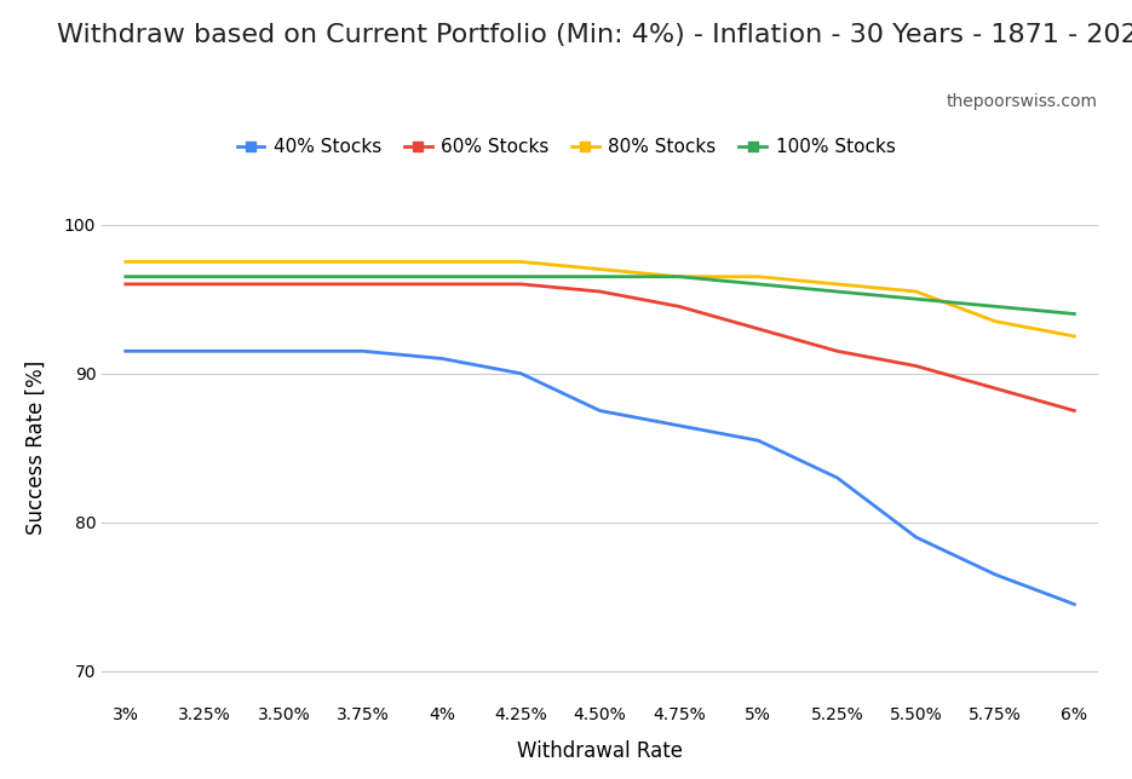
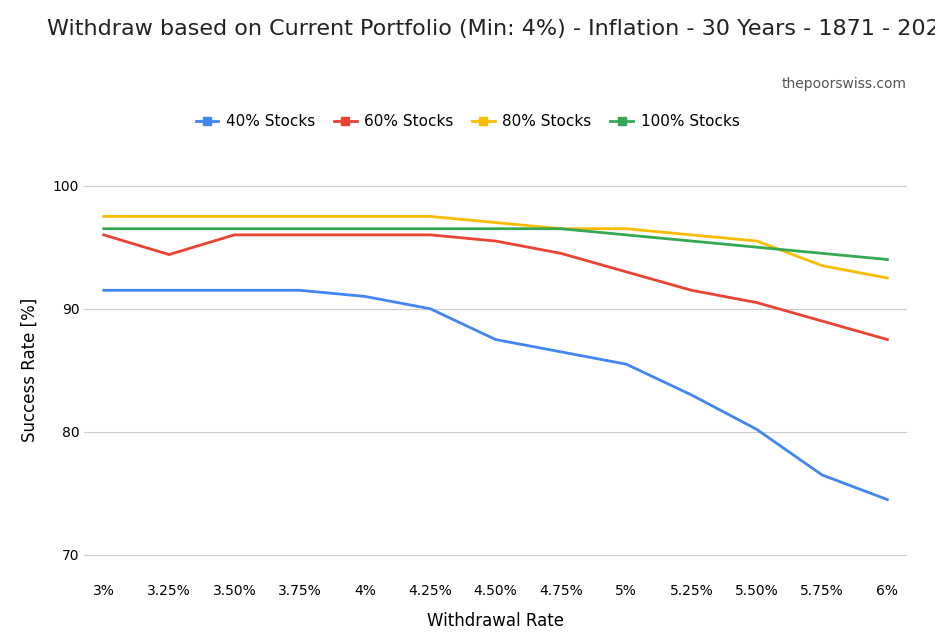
60% Stocks/3.25%: 96.0 -> 94.4
40% Stocks/5.50%: 79.0 -> 80.2
